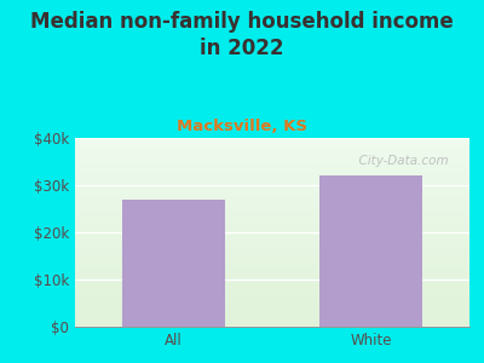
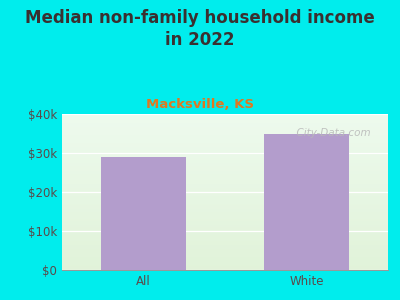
All: $27k -> $29k
White: $32k -> $35k
